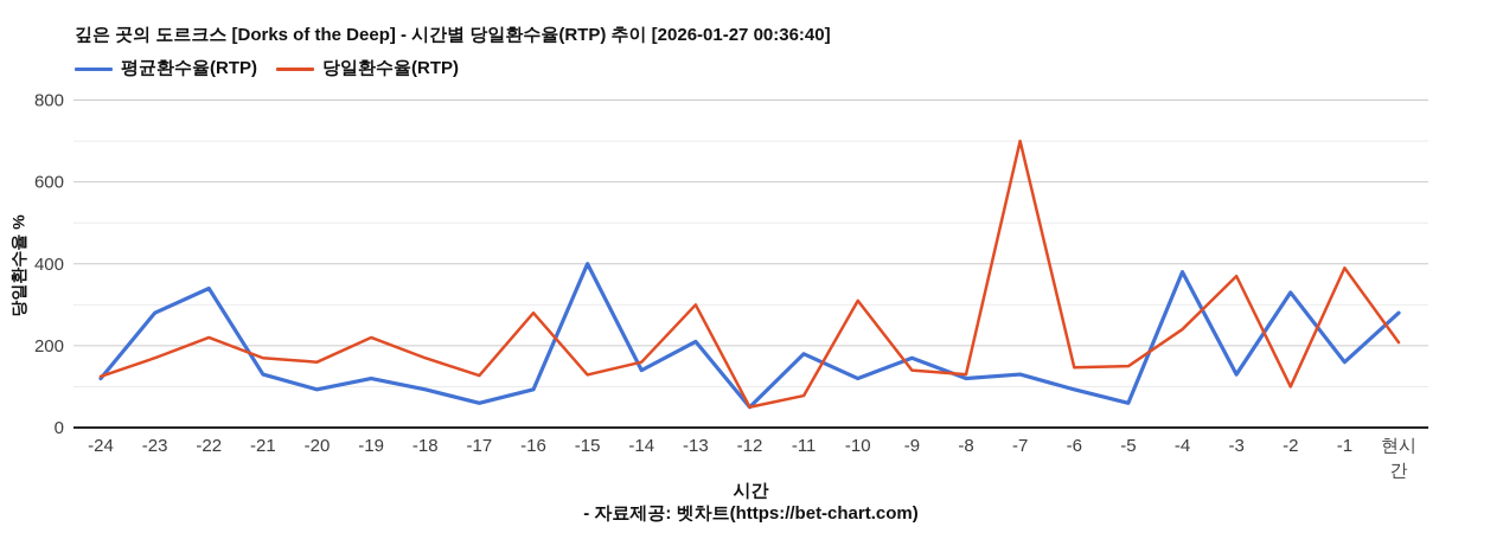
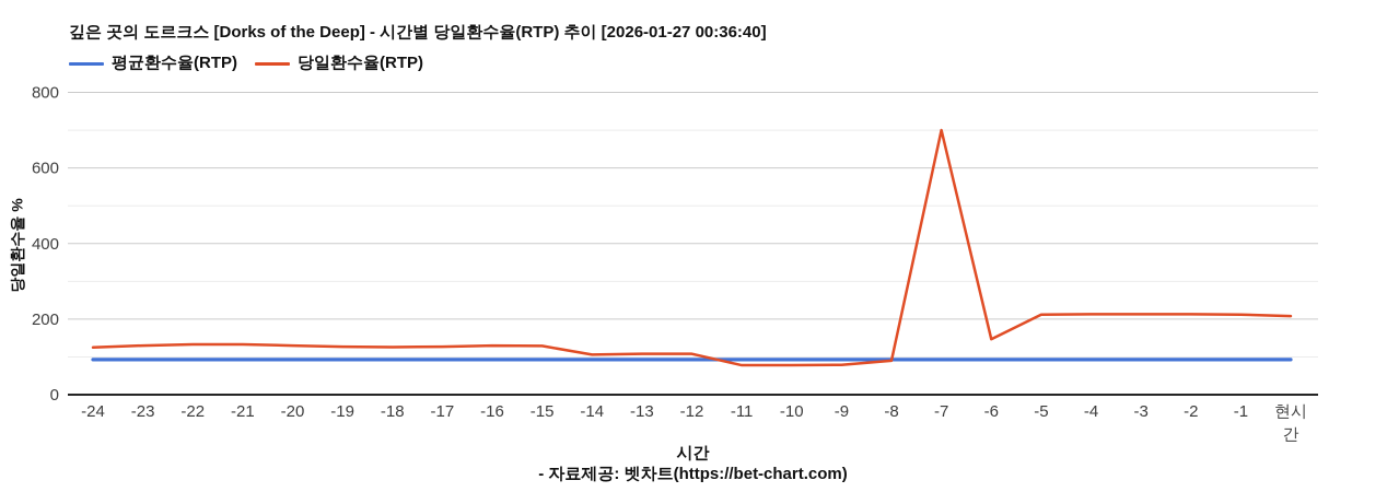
평균환수율(RTP)/-24: 120 -> 90
평균환수율(RTP)/-23: 280 -> 90
당일환수율(RTP)/-23: 170 -> 130
평균환수율(RTP)/-22: 340 -> 90
당일환수율(RTP)/-22: 220 -> 130
평균환수율(RTP)/-21: 130 -> 90
당일환수율(RTP)/-21: 170 -> 130
당일환수율(RTP)/-20: 160 -> 130
평균환수율(RTP)/-19: 120 -> 90
당일환수율(RTP)/-19: 220 -> 130
당일환수율(RTP)/-18: 170 -> 130
평균환수율(RTP)/-17: 60 -> 90
당일환수율(RTP)/-16: 280 -> 130
평균환수율(RTP)/-15: 400 -> 90
평균환수율(RTP)/-14: 140 -> 90
당일환수율(RTP)/-14: 160 -> 110
평균환수율(RTP)/-13: 210 -> 90
당일환수율(RTP)/-13: 300 -> 110
평균환수율(RTP)/-12: 50 -> 90
당일환수율(RTP)/-12: 50 -> 110
평균환수율(RTP)/-11: 180 -> 90
평균환수율(RTP)/-10: 120 -> 90
당일환수율(RTP)/-10: 310 -> 80
평균환수율(RTP)/-9: 170 -> 90
당일환수율(RTP)/-9: 140 -> 80
평균환수율(RTP)/-8: 120 -> 90
당일환수율(RTP)/-8: 130 -> 90
평균환수율(RTP)/-7: 130 -> 90
평균환수율(RTP)/-5: 60 -> 90
당일환수율(RTP)/-5: 150 -> 210
평균환수율(RTP)/-4: 380 -> 90
당일환수율(RTP)/-4: 240 -> 210
평균환수율(RTP)/-3: 130 -> 90
당일환수율(RTP)/-3: 370 -> 210
평균환수율(RTP)/-2: 330 -> 90
당일환수율(RTP)/-2: 100 -> 210
평균환수율(RTP)/-1: 160 -> 90
당일환수율(RTP)/-1: 390 -> 210
평균환수율(RTP)/현시간: 280 -> 90
